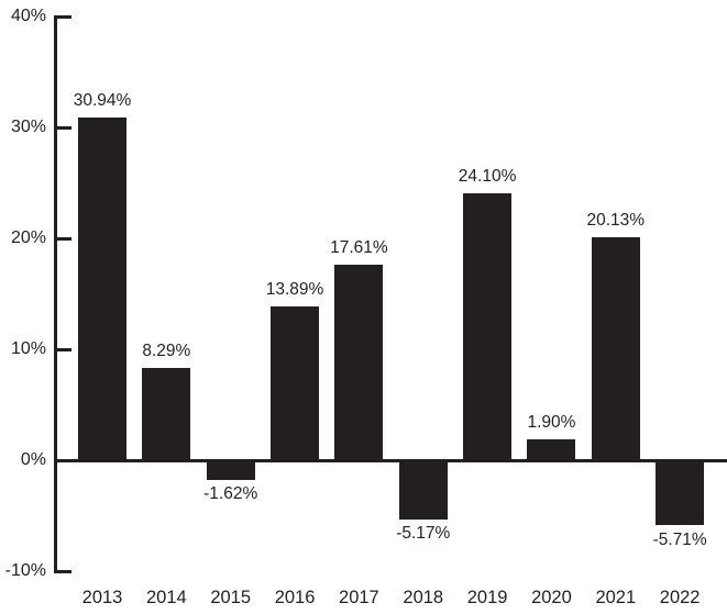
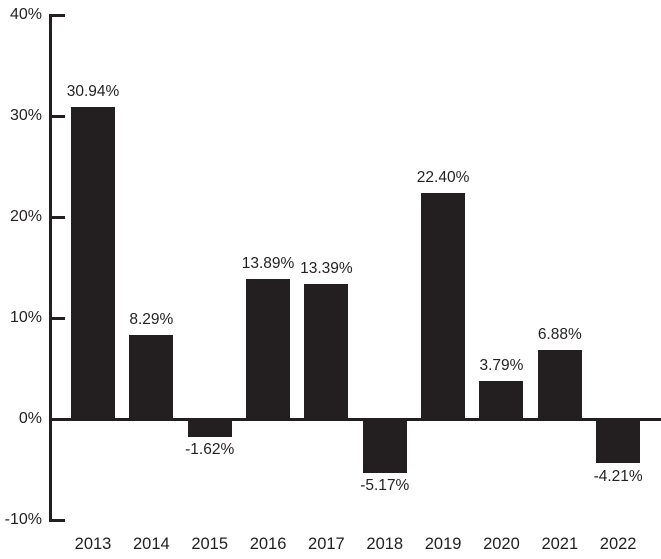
2017: 17.61% -> 13.39%
2019: 24.10% -> 22.40%
2020: 1.90% -> 3.79%
2021: 20.13% -> 6.88%
2022: -5.71% -> -4.21%
